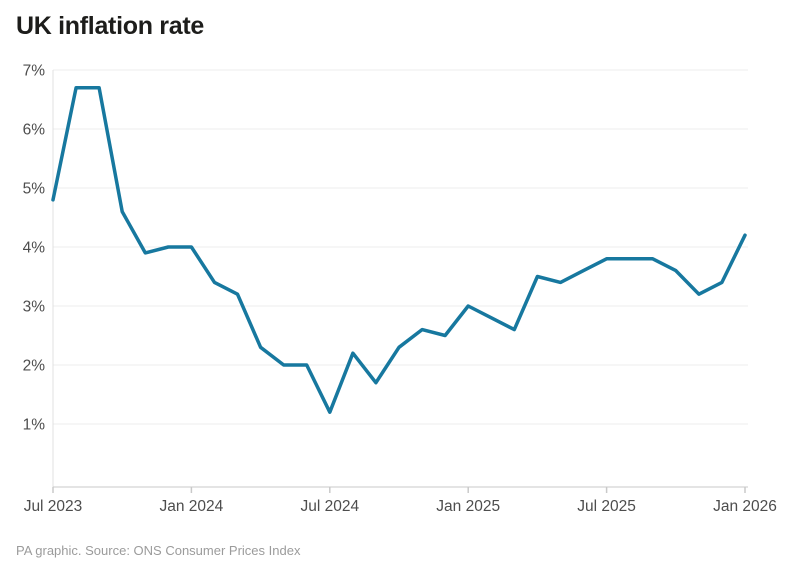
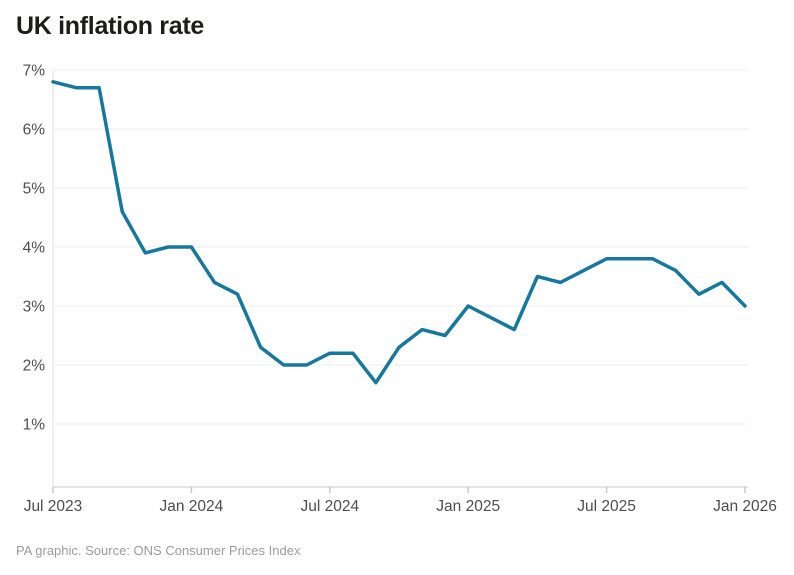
Jul 2023: 4.8% -> 6.8%
Jul 2024: 1.2% -> 2.2%
Jan 2026: 4.2% -> 3.0%
